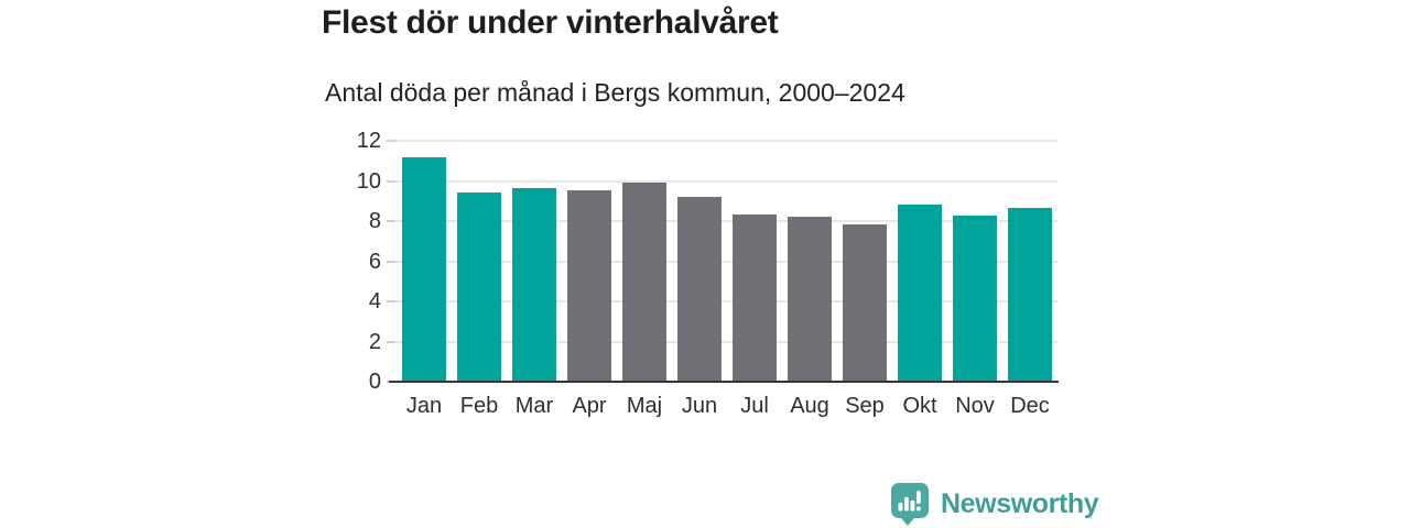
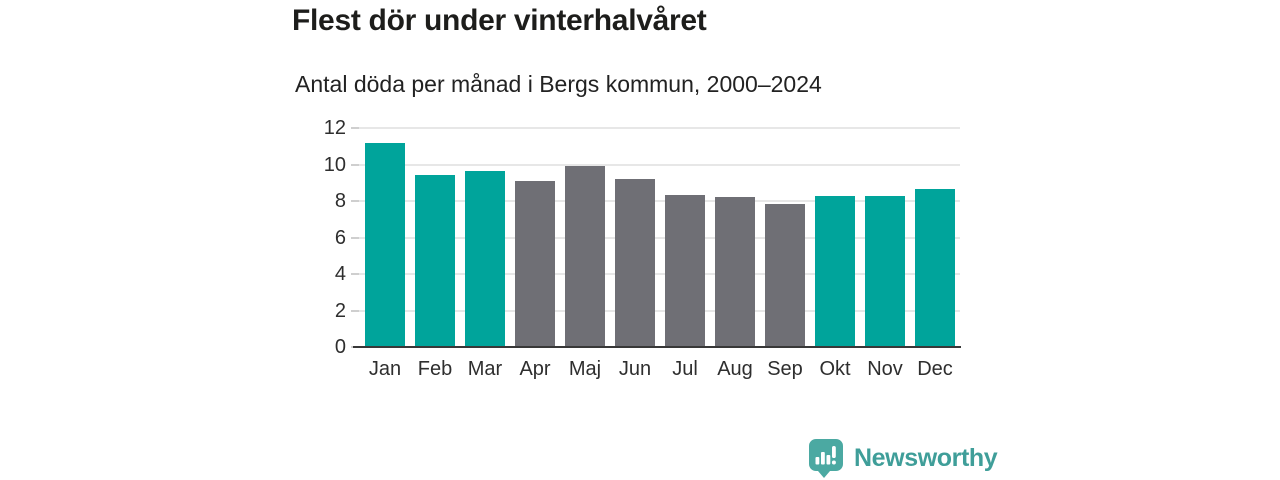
Apr: 9.6 -> 9.1
Okt: 8.8 -> 8.3
